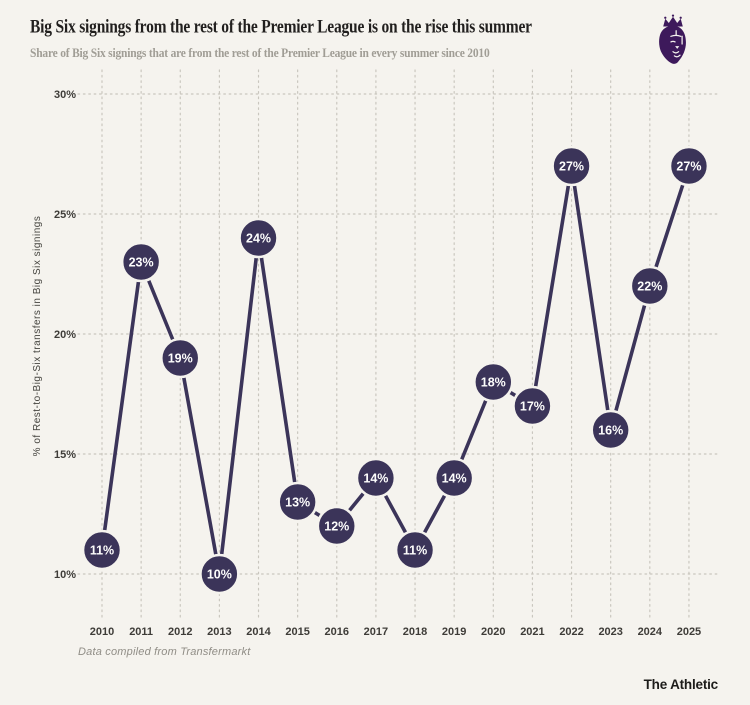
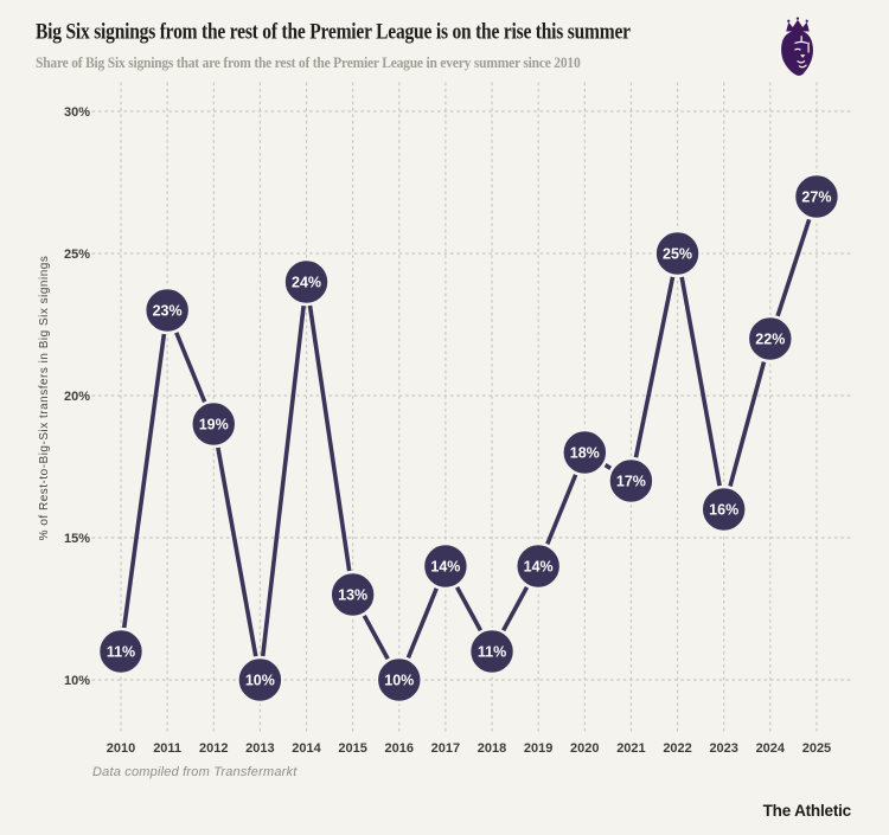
2016: 12% -> 10%
2022: 27% -> 25%
